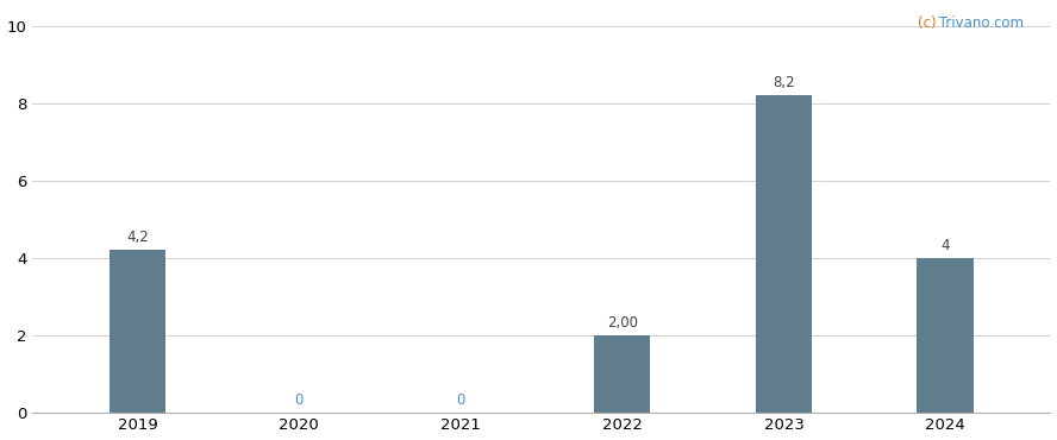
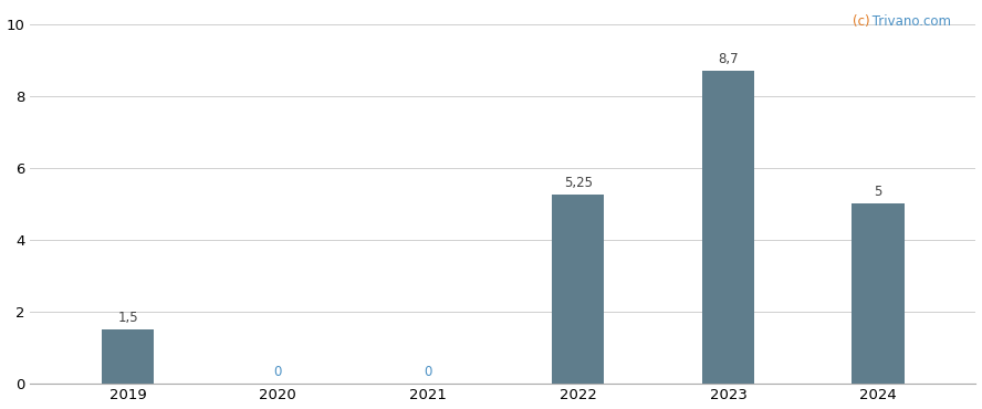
2019: 4,2 -> 1,5
2022: 2,00 -> 5,25
2023: 8,2 -> 8,7
2024: 4 -> 5
